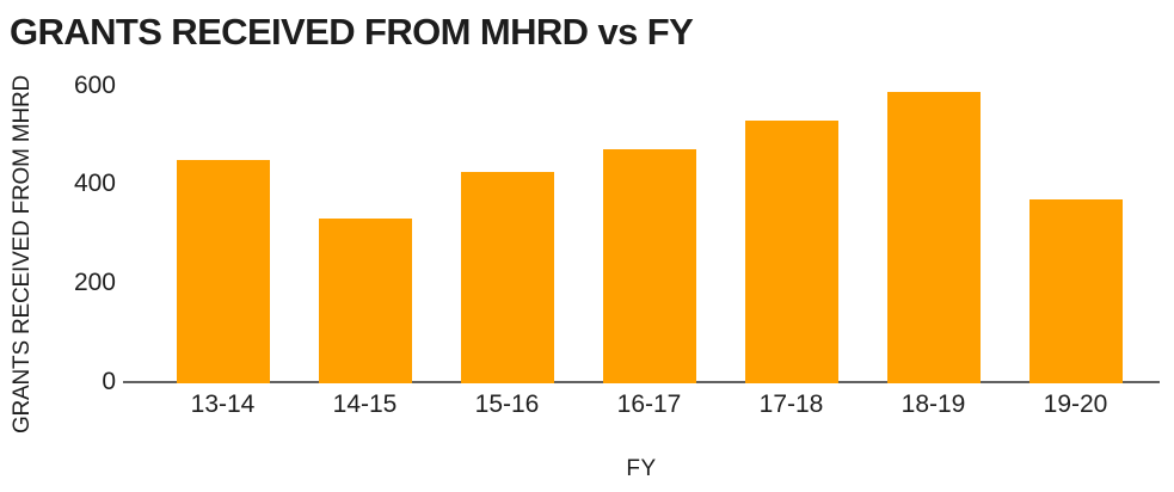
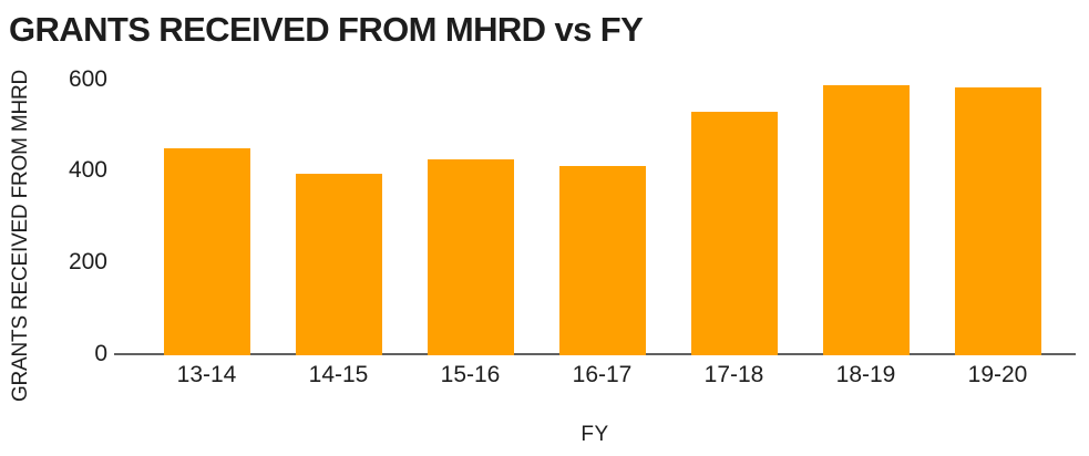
14-15: 330 -> 390
16-17: 470 -> 410
19-20: 370 -> 580
